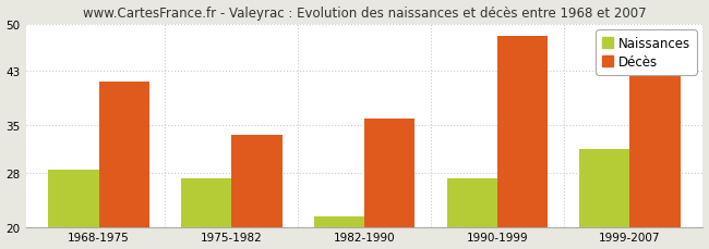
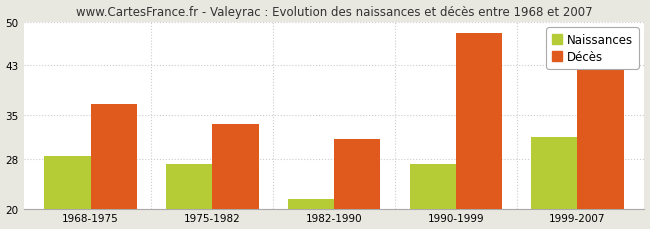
Décès/1968-1975: 41.5 -> 36.8
Décès/1982-1990: 36.0 -> 31.2
